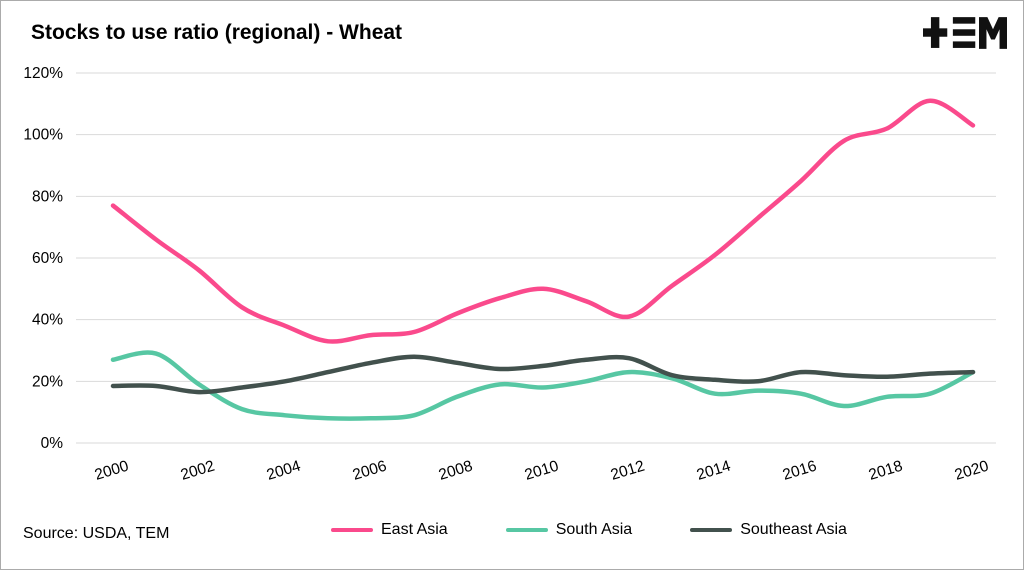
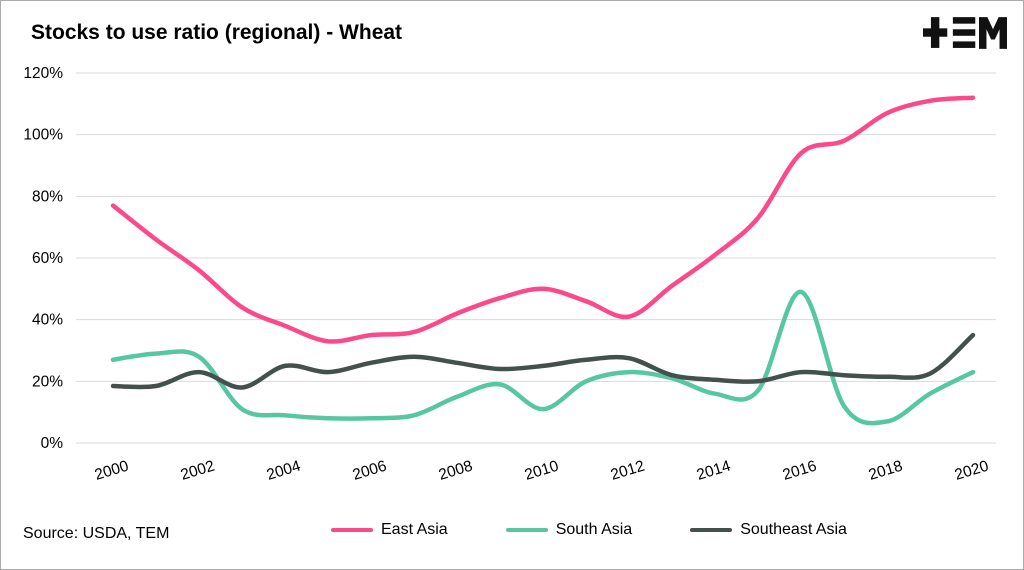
South Asia/2002: 19% -> 28%
Southeast Asia/2002: 16% -> 23%
Southeast Asia/2004: 20% -> 25%
South Asia/2010: 18% -> 11%
East Asia/2016: 85% -> 94%
South Asia/2016: 16% -> 49%
East Asia/2018: 102% -> 107%
South Asia/2018: 15% -> 7%
East Asia/2020: 103% -> 112%
Southeast Asia/2020: 23% -> 35%
